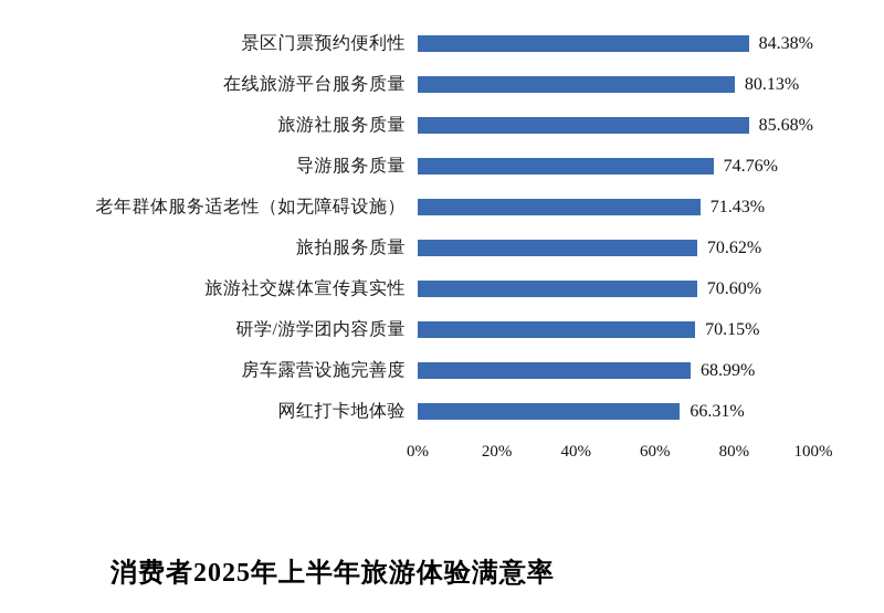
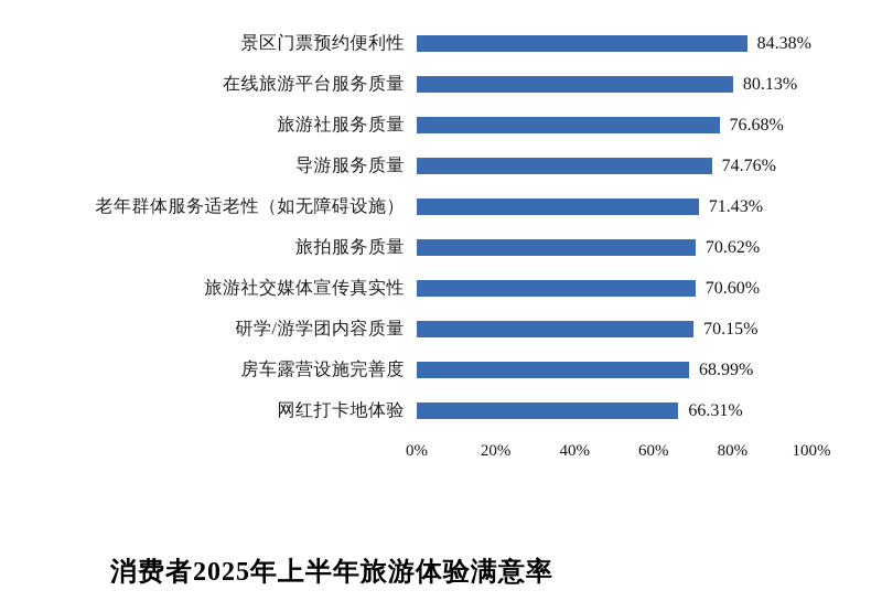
旅游社服务质量: 85.68% -> 76.68%
